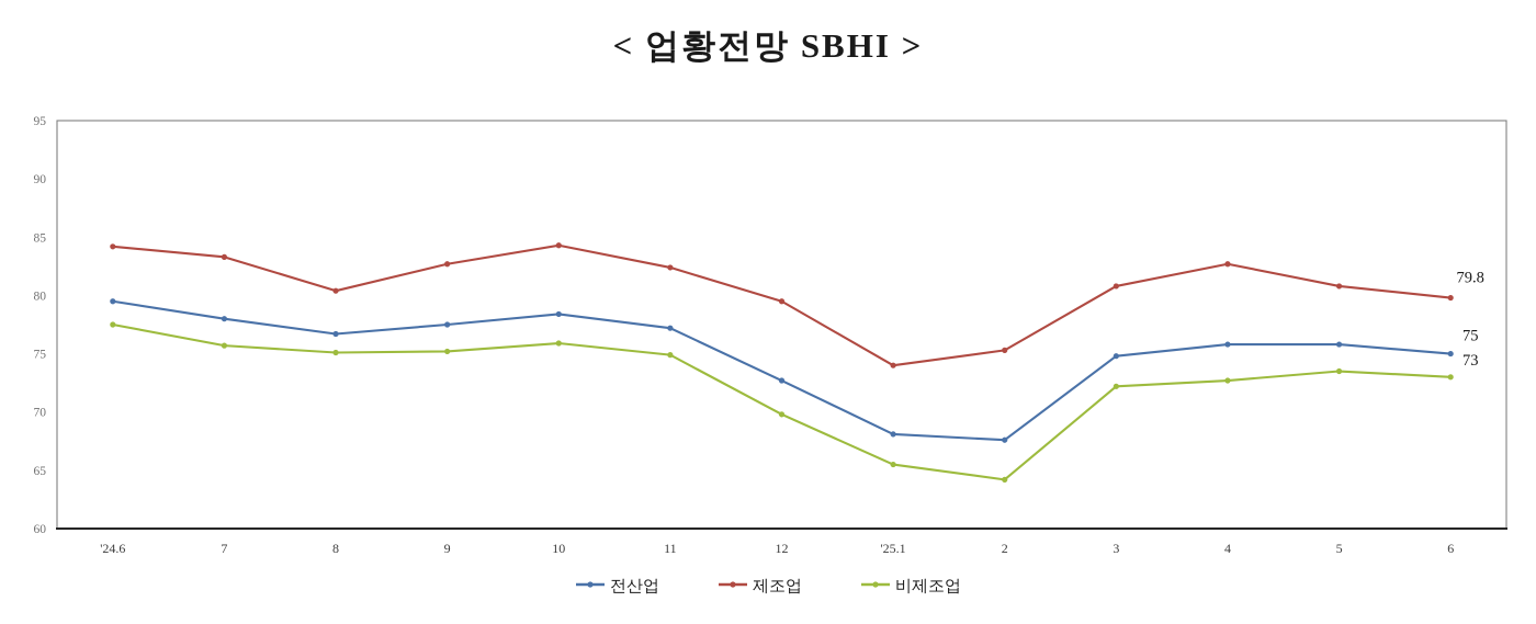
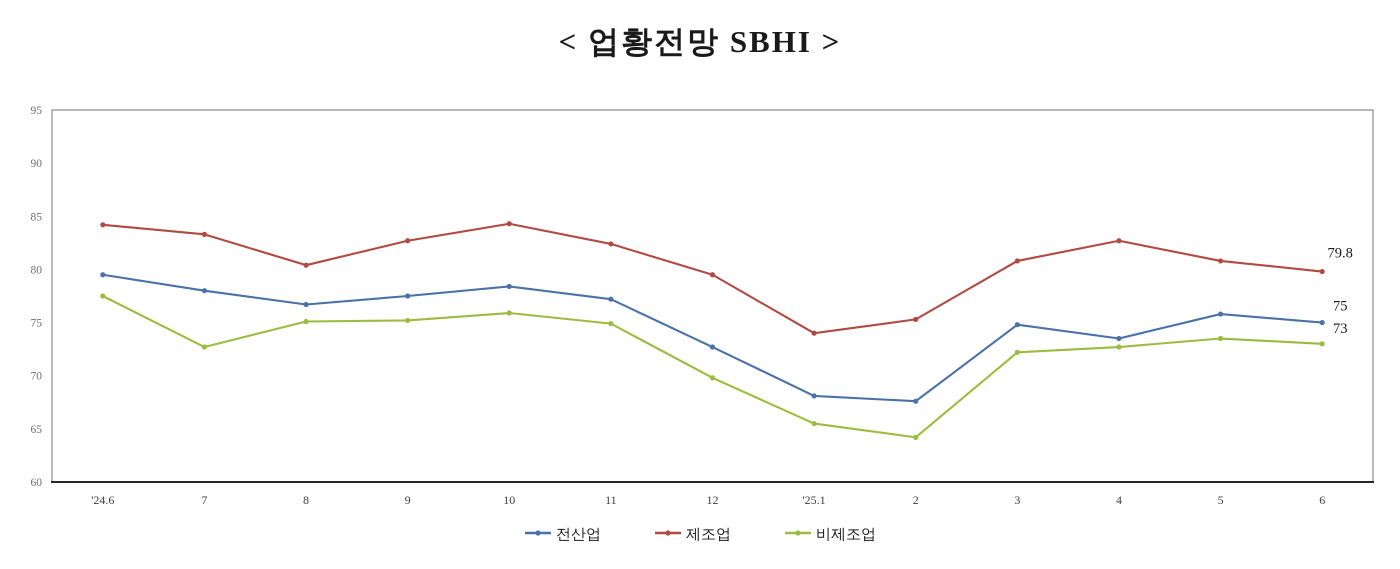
비제조업/7: 75.7 -> 72.7
전산업/4: 75.8 -> 73.5
